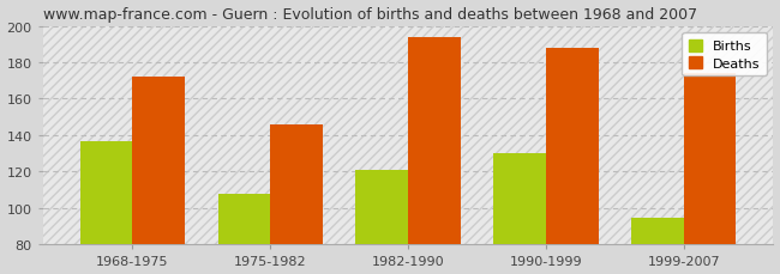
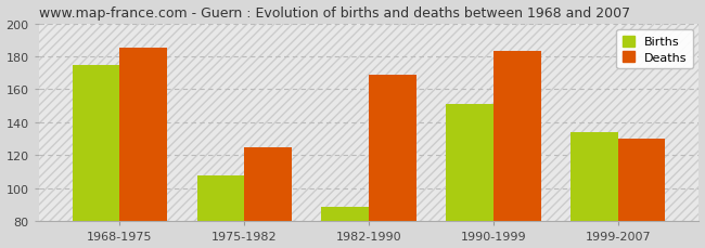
Births/1968-1975: 137 -> 175
Deaths/1968-1975: 172 -> 185
Deaths/1975-1982: 146 -> 125
Births/1982-1990: 121 -> 89
Deaths/1982-1990: 194 -> 169
Births/1990-1999: 130 -> 151
Deaths/1990-1999: 188 -> 183
Births/1999-2007: 95 -> 134
Deaths/1999-2007: 174 -> 130
